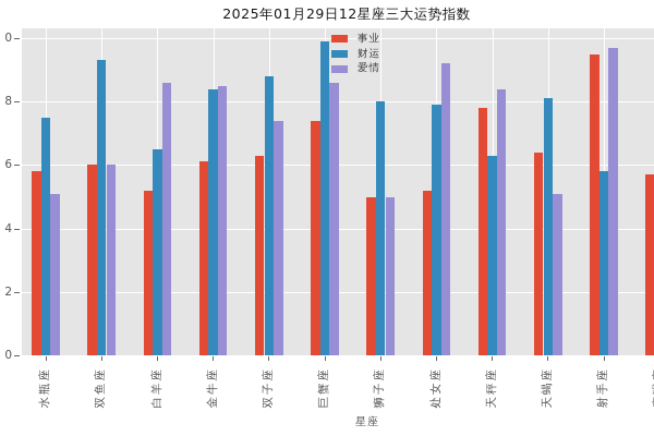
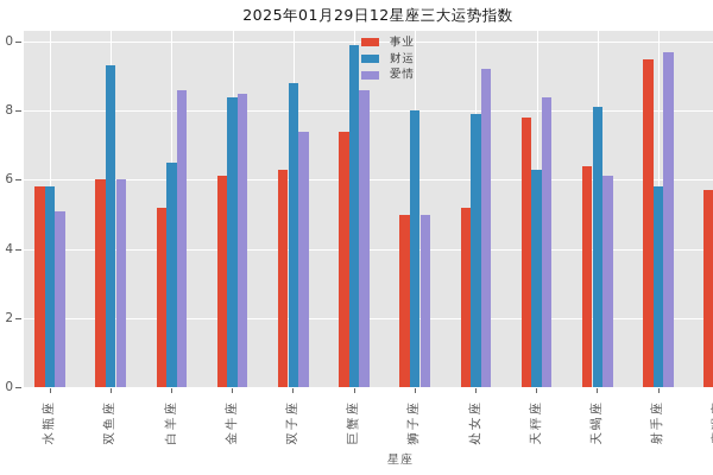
财运/水瓶座: 7.5 -> 5.8
爱情/天蝎座: 5.1 -> 6.1
